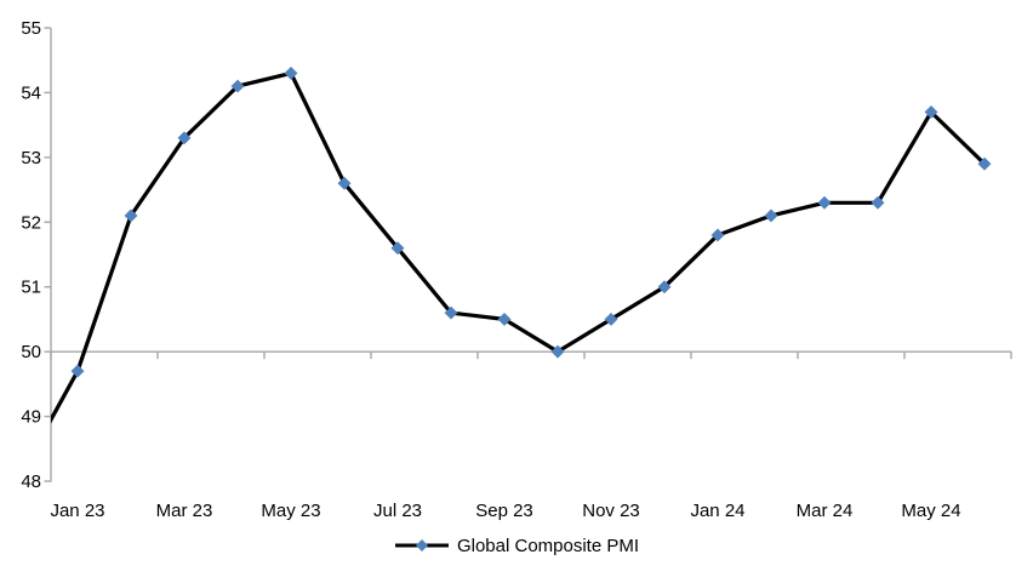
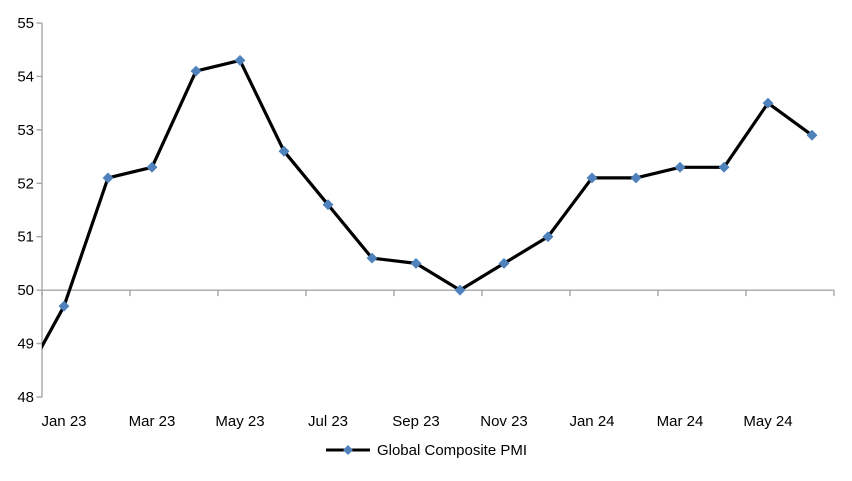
Mar 23: 53.3 -> 52.3
Jan 24: 51.8 -> 52.1
May 24: 53.7 -> 53.5
